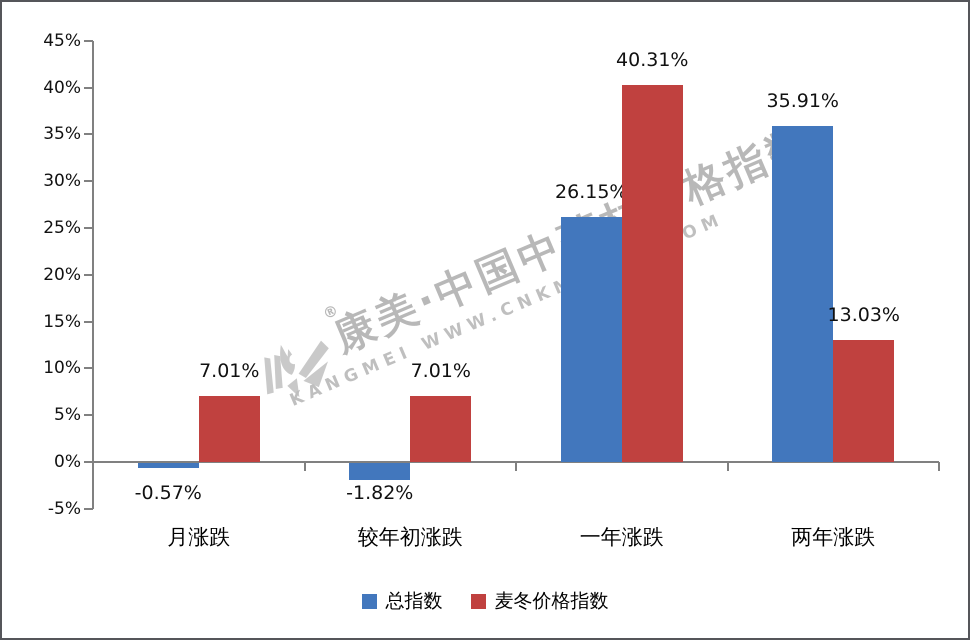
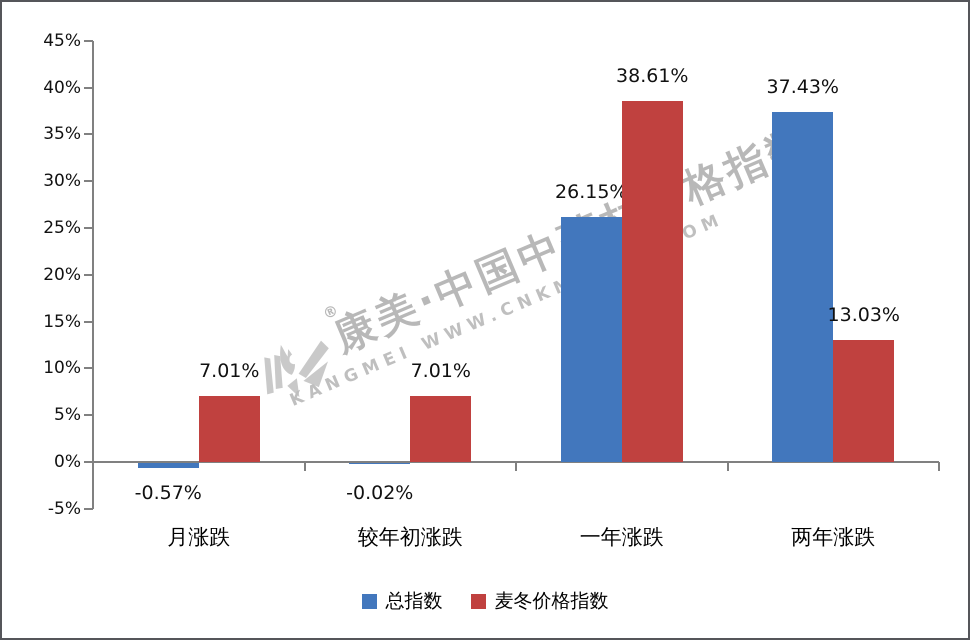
总指数/较年初涨跌: -1.82% -> -0.02%
麦冬价格指数/一年涨跌: 40.31% -> 38.61%
总指数/两年涨跌: 35.91% -> 37.43%
